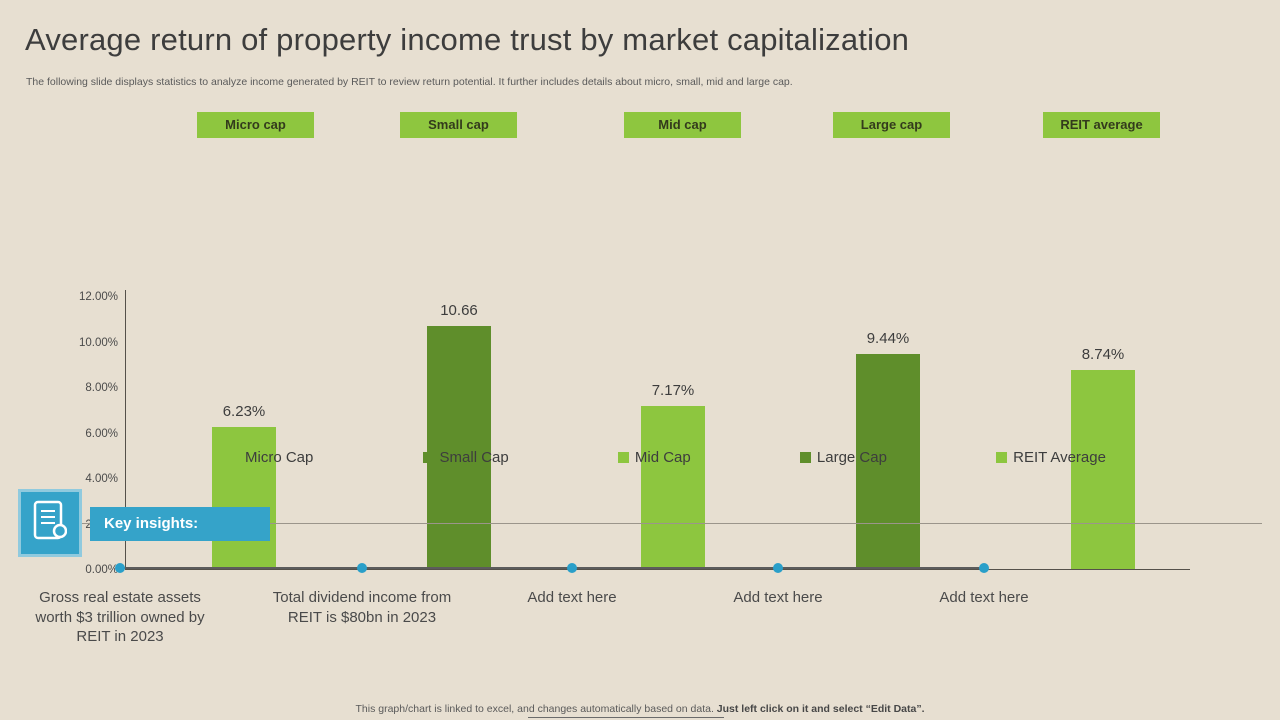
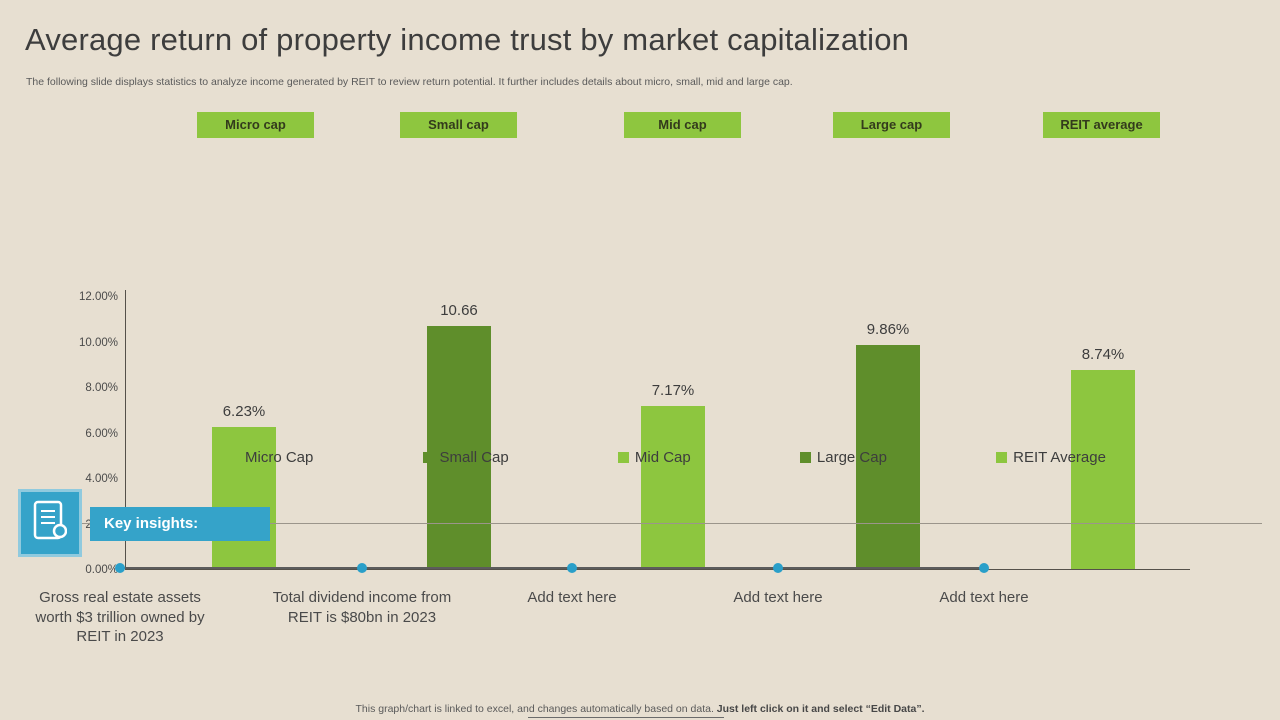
Large Cap: 9.44% -> 9.86%
